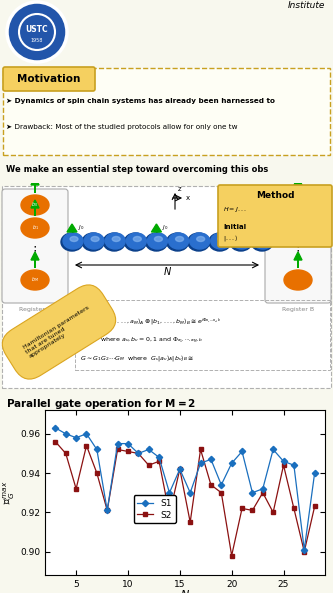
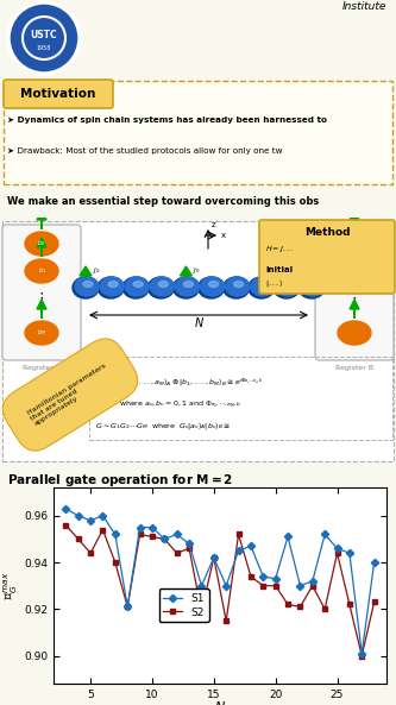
S2/5: 0.932 -> 0.944
S1/20: 0.945 -> 0.933
S2/20: 0.898 -> 0.930
